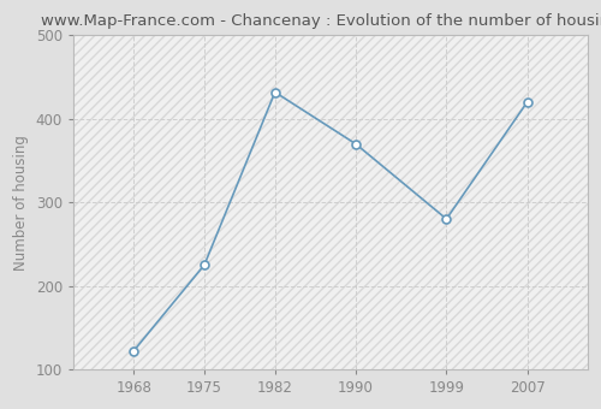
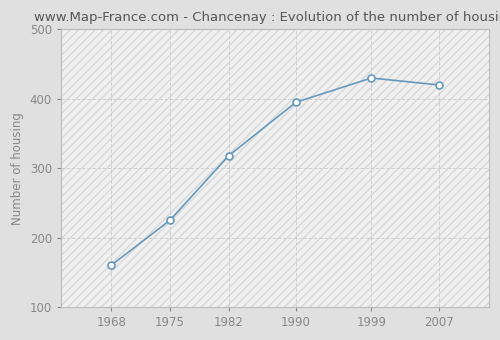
1968: 122 -> 160
1982: 432 -> 318
1990: 370 -> 395
1999: 280 -> 430
